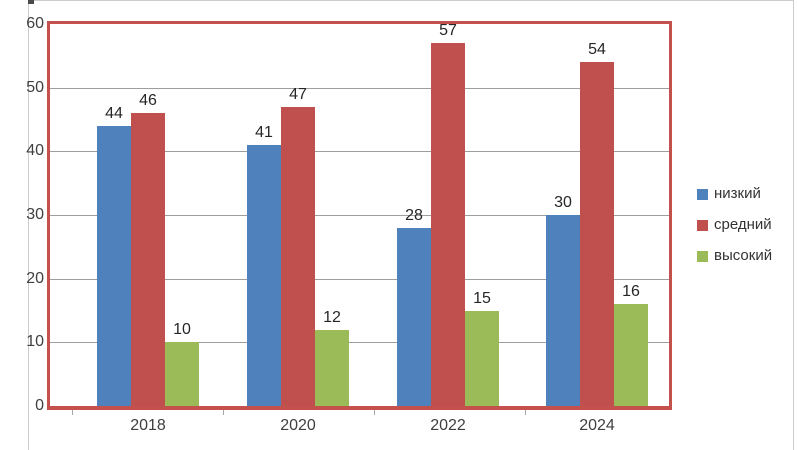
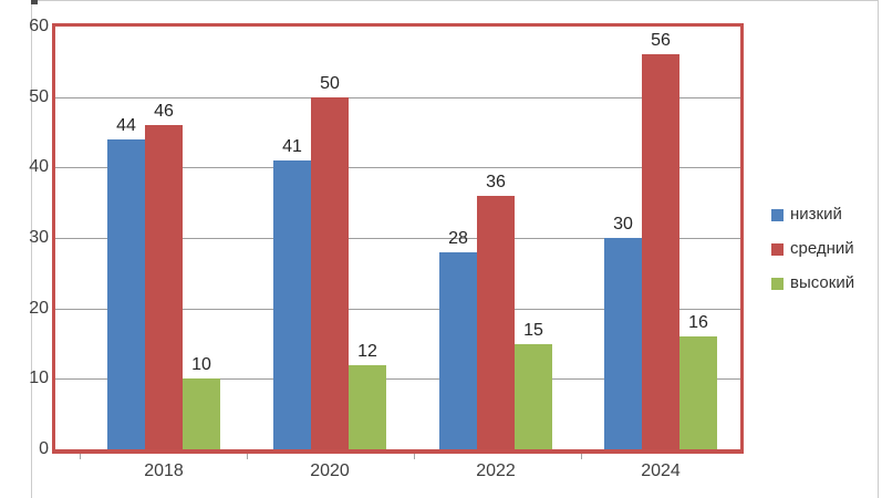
средний/2020: 47 -> 50
средний/2022: 57 -> 36
средний/2024: 54 -> 56
